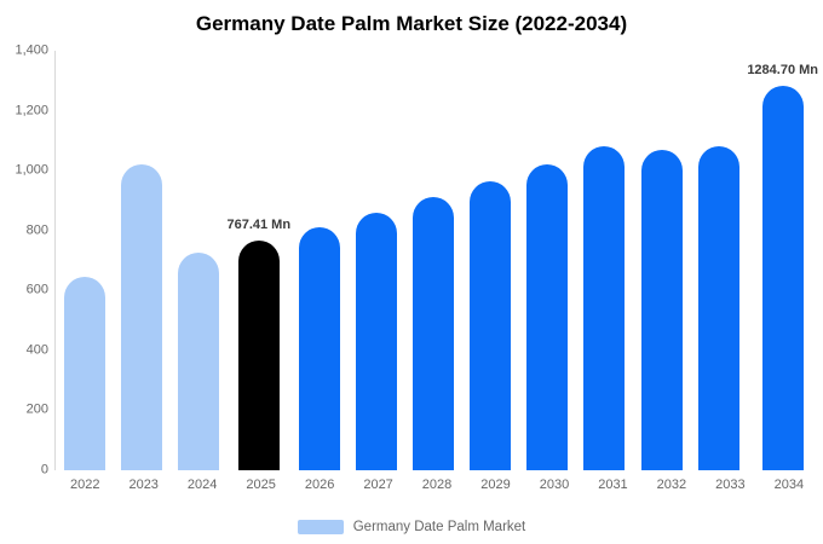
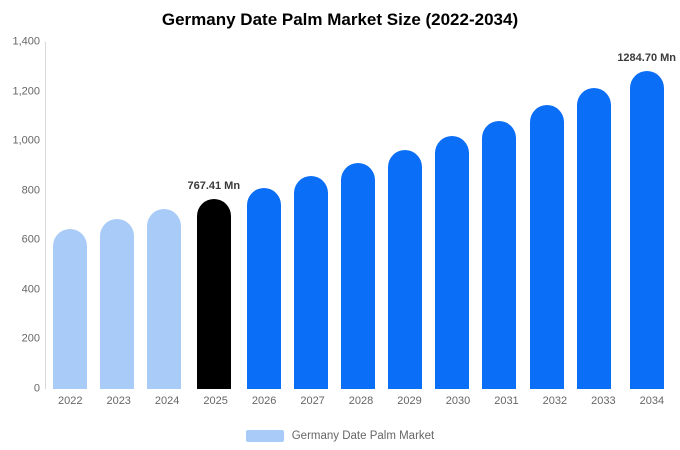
2023: 1020 -> 680
2032: 1070 -> 1150
2033: 1080 -> 1210
